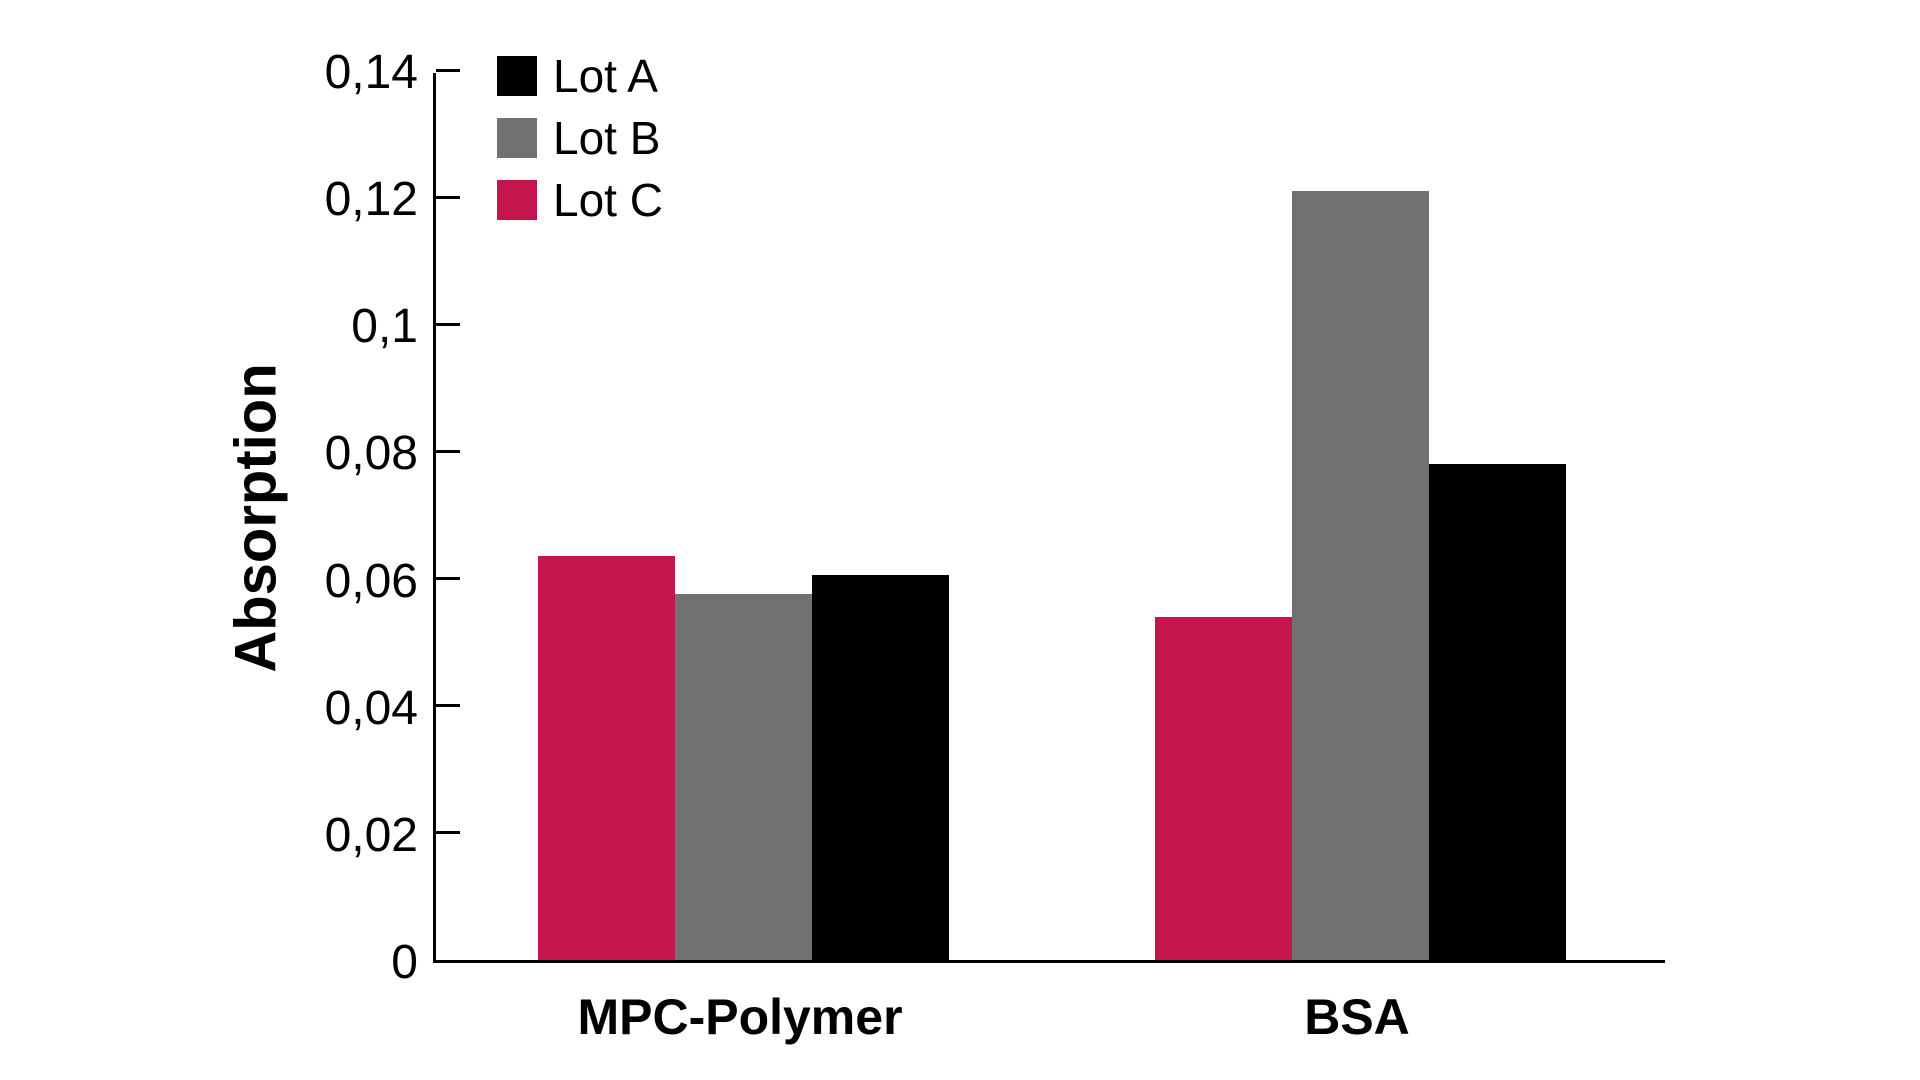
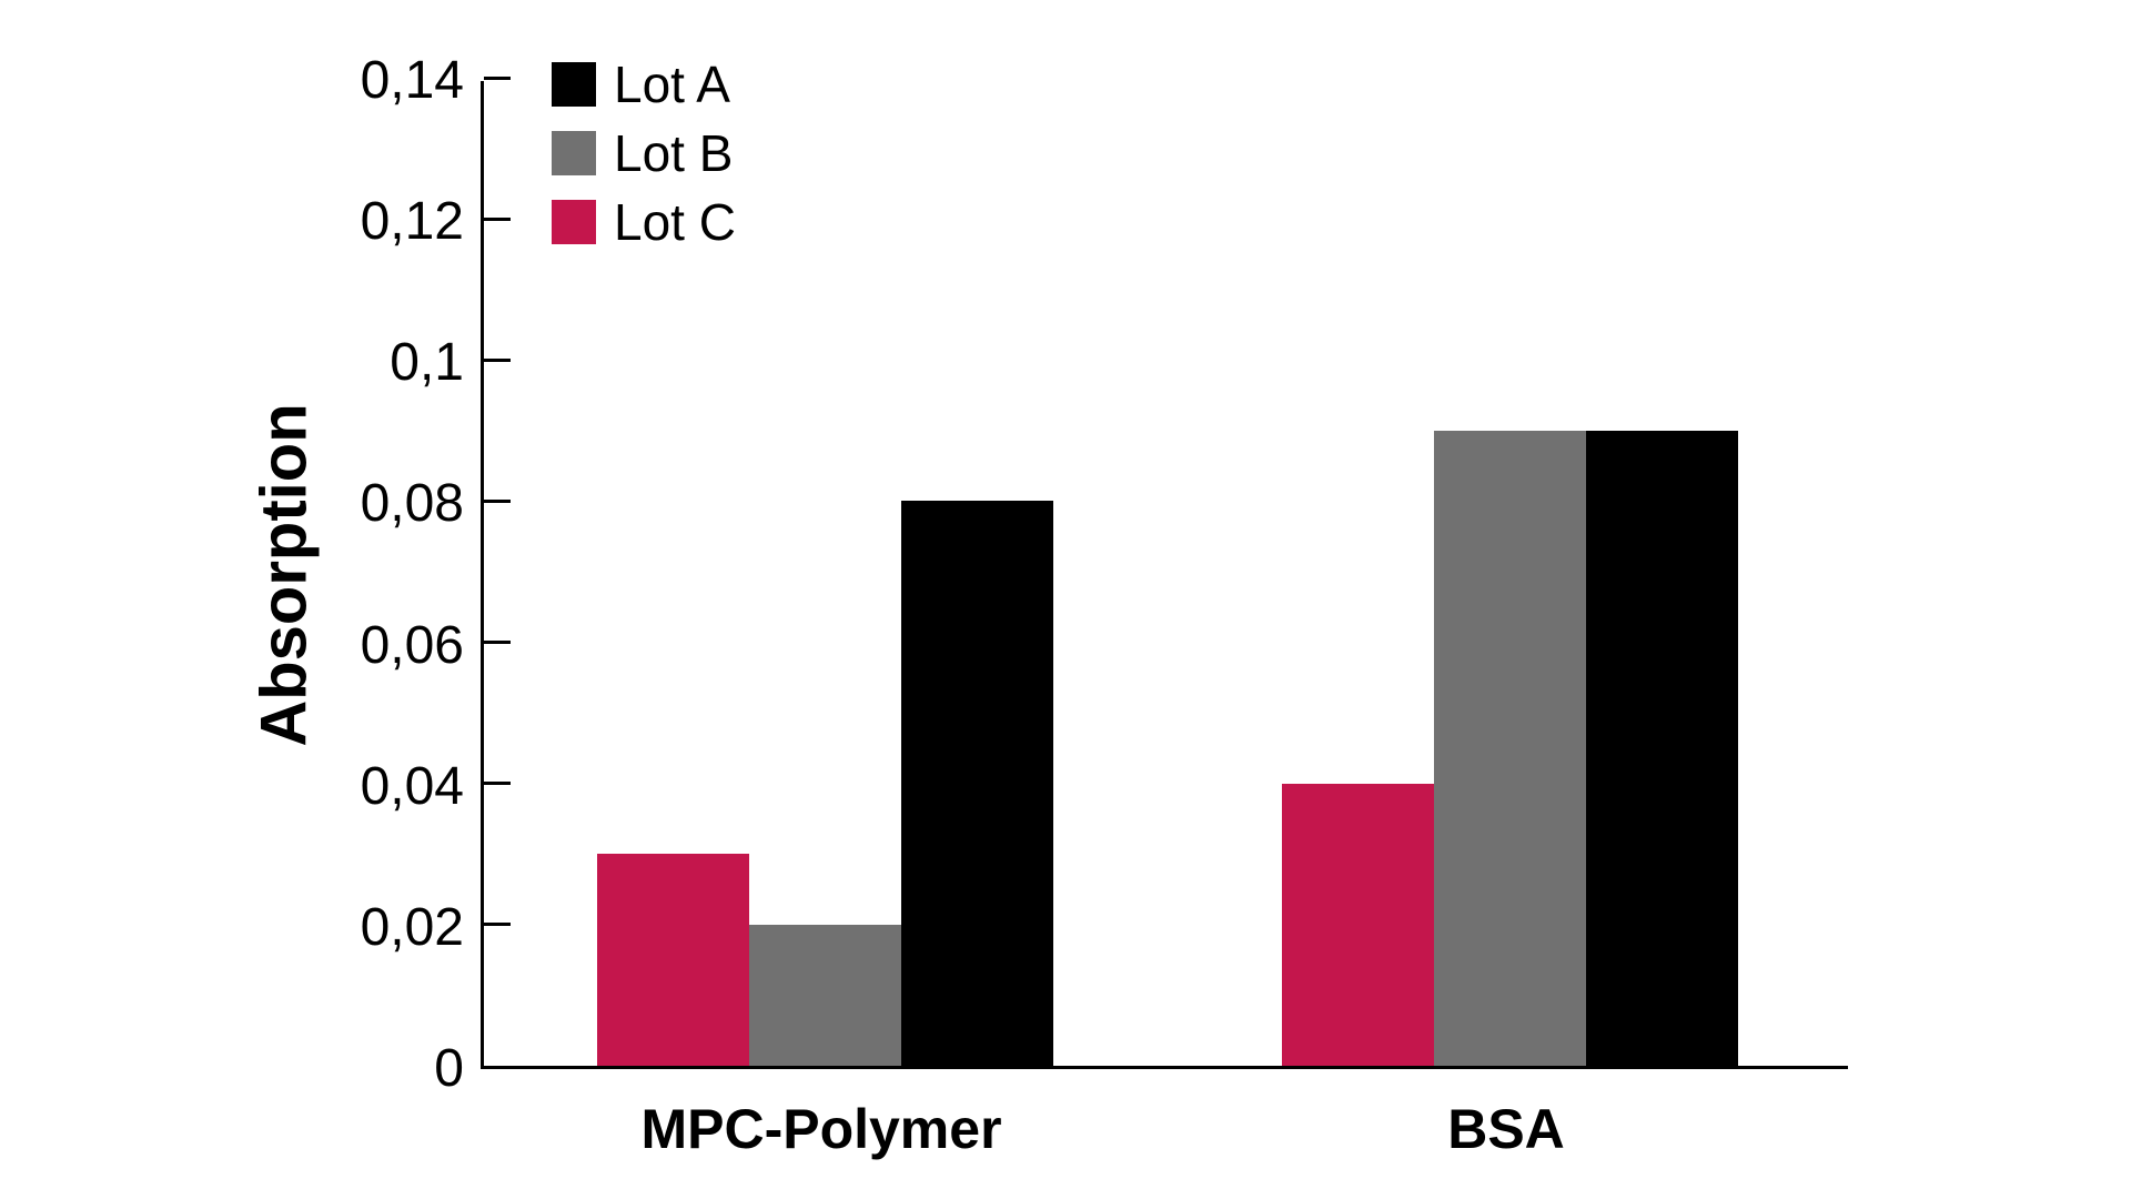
Lot A/MPC-Polymer: 0,06 -> 0,08
Lot B/MPC-Polymer: 0,06 -> 0,02
Lot C/MPC-Polymer: 0,06 -> 0,03
Lot A/BSA: 0,08 -> 0,09
Lot B/BSA: 0,12 -> 0,09
Lot C/BSA: 0,05 -> 0,04
